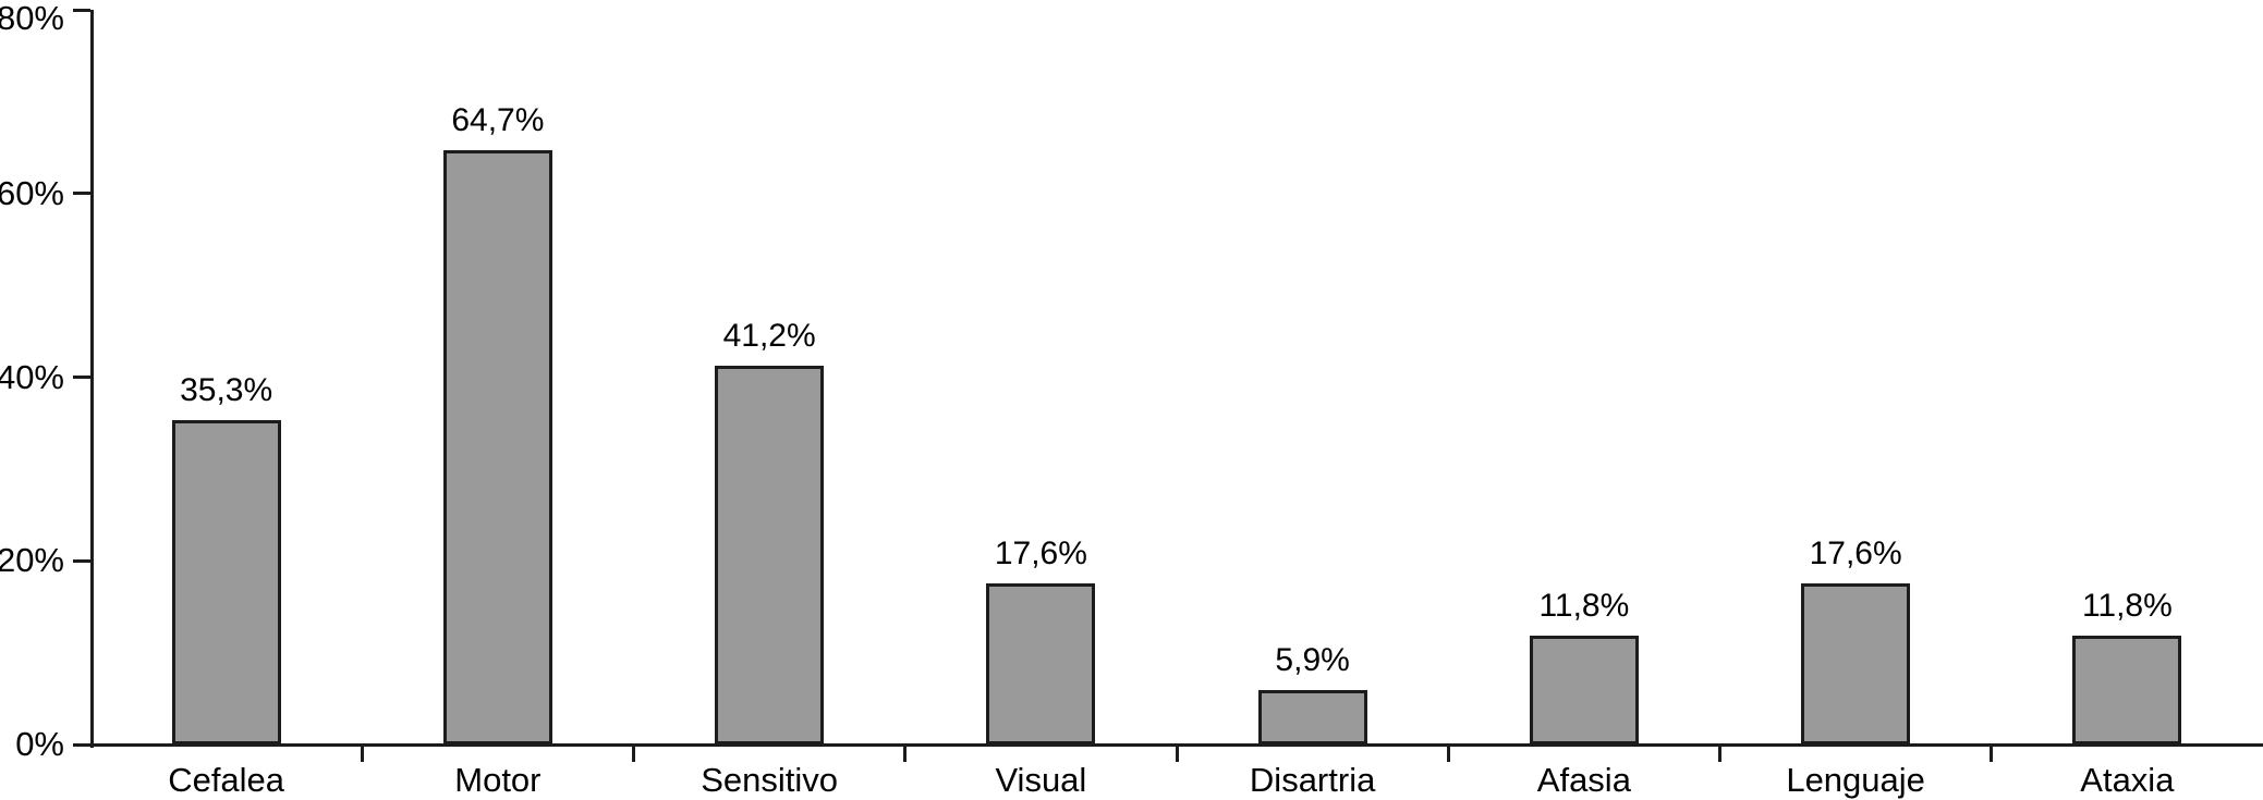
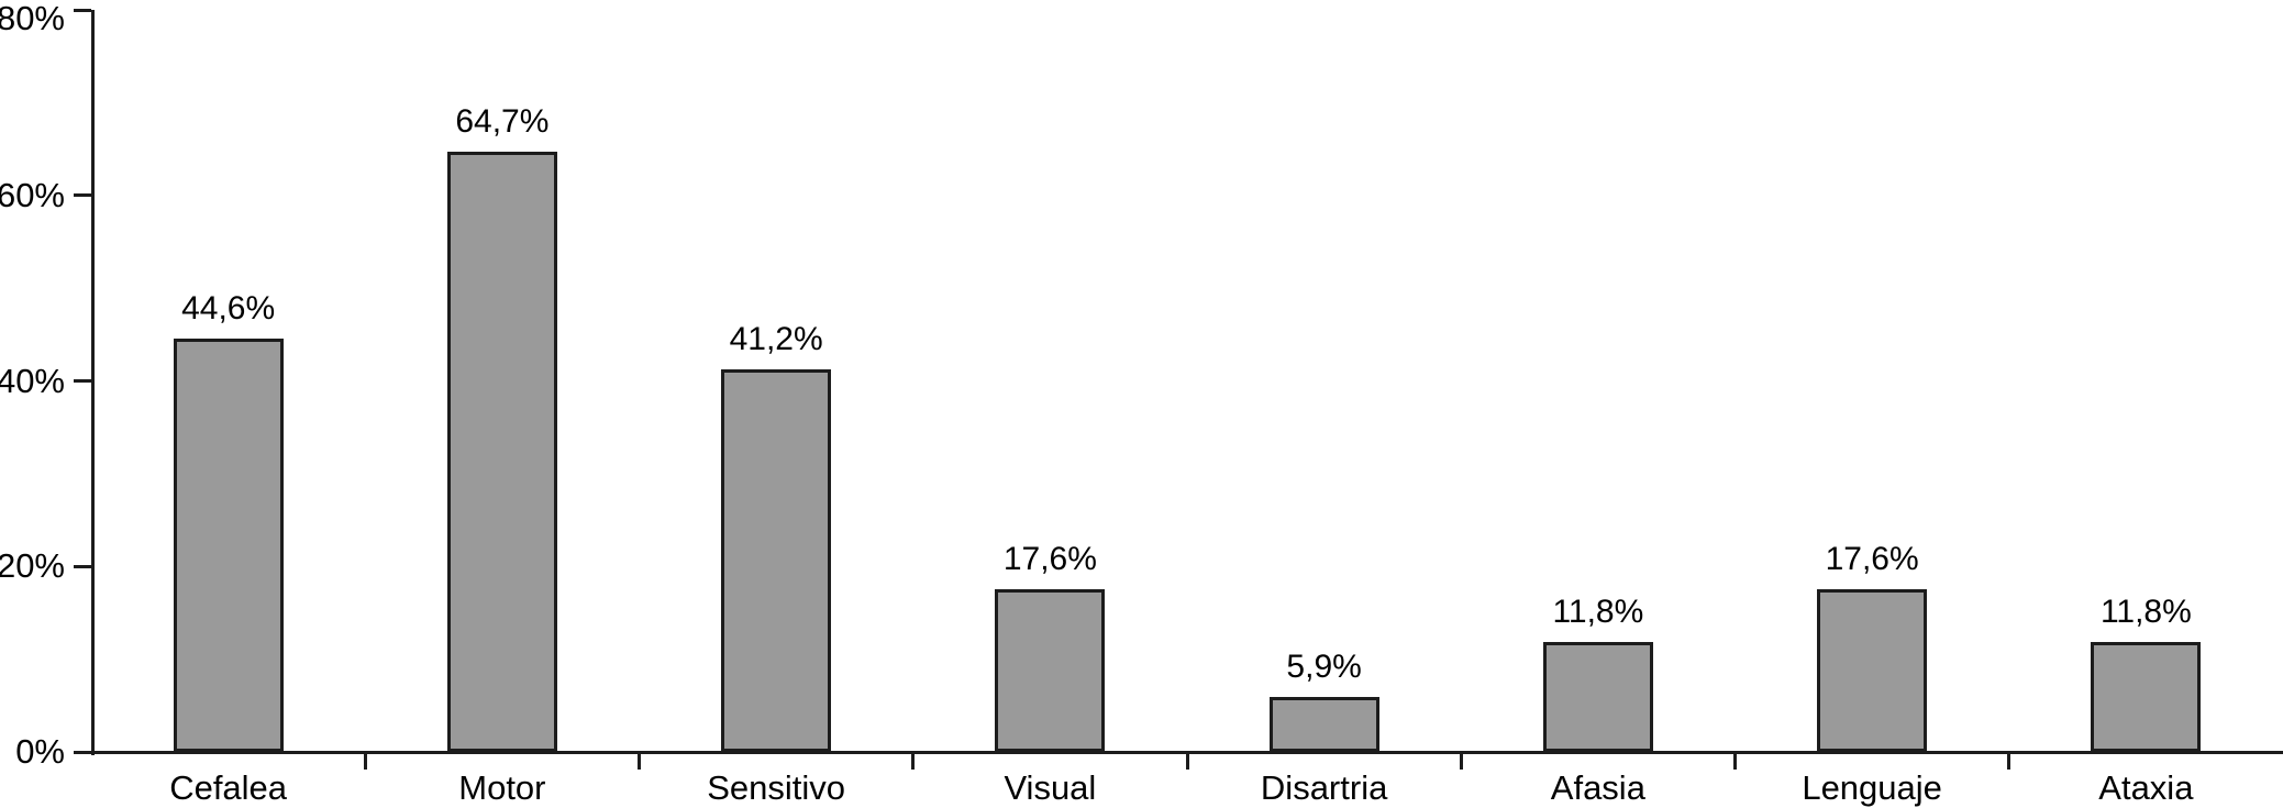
Cefalea: 35,3% -> 44,6%
